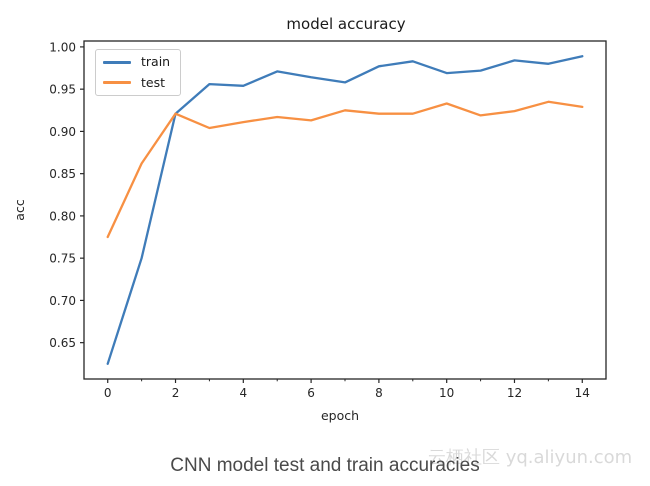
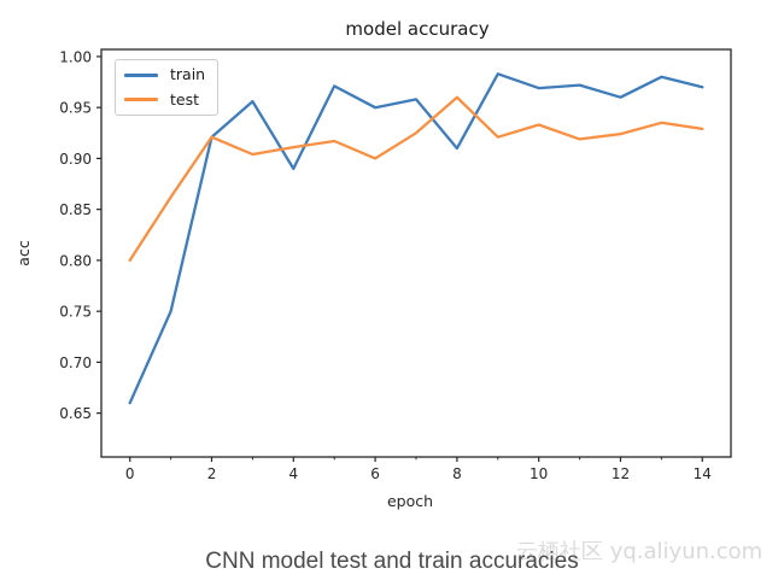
train/0: 0.62 -> 0.66
test/0: 0.78 -> 0.80
train/4: 0.95 -> 0.89
train/6: 0.96 -> 0.95
test/6: 0.91 -> 0.90
train/8: 0.98 -> 0.91
test/8: 0.92 -> 0.96
train/12: 0.98 -> 0.96
train/14: 0.99 -> 0.97
